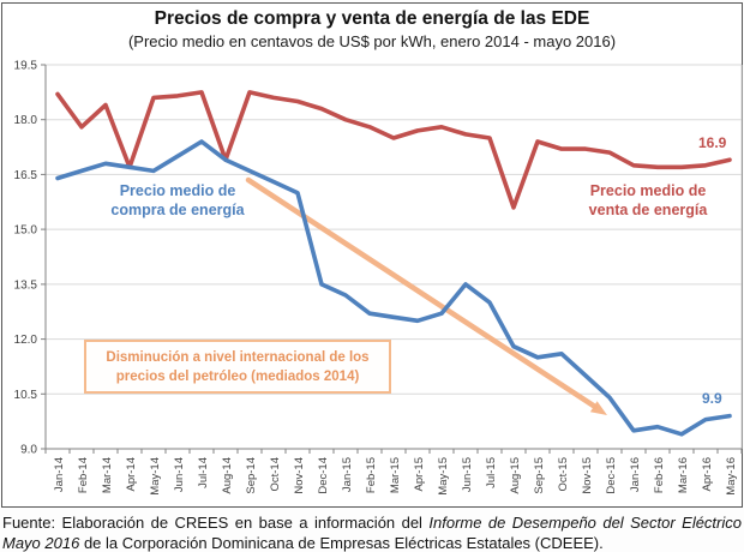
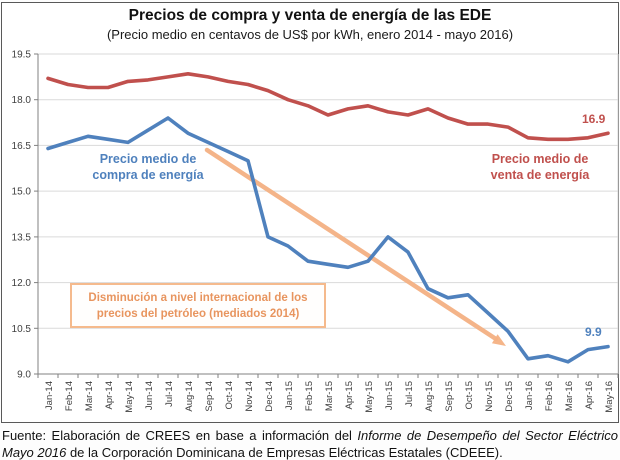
Precio medio de venta de energía/Feb-14: 17.8 -> 18.5
Precio medio de venta de energía/Apr-14: 16.7 -> 18.4
Precio medio de venta de energía/Aug-14: 16.9 -> 18.9
Precio medio de venta de energía/Aug-15: 15.6 -> 17.7
